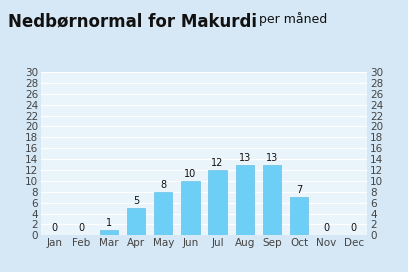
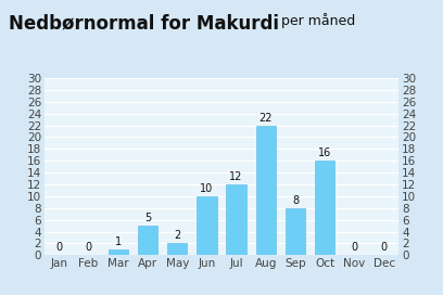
May: 8 -> 2
Aug: 13 -> 22
Sep: 13 -> 8
Oct: 7 -> 16
